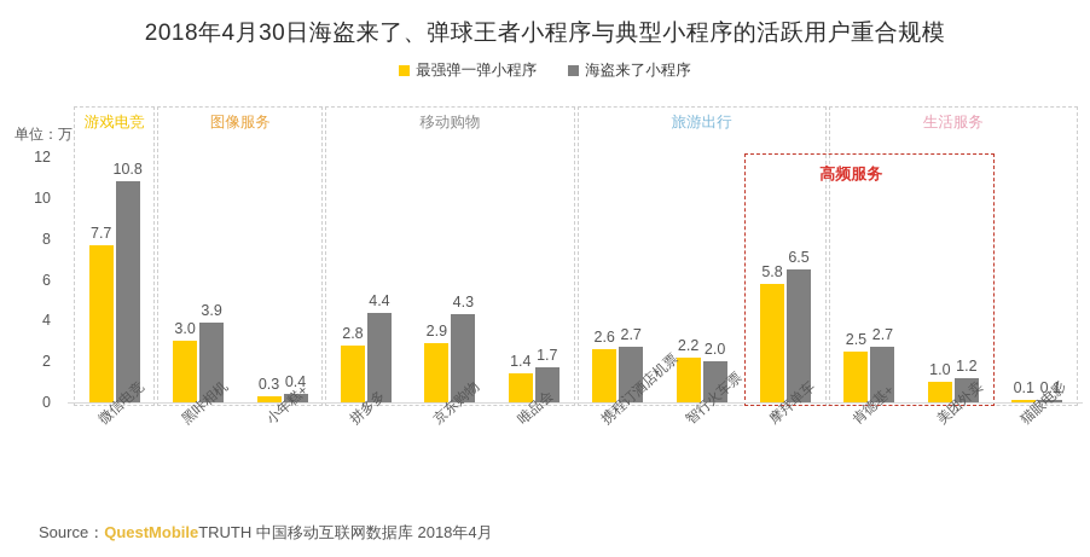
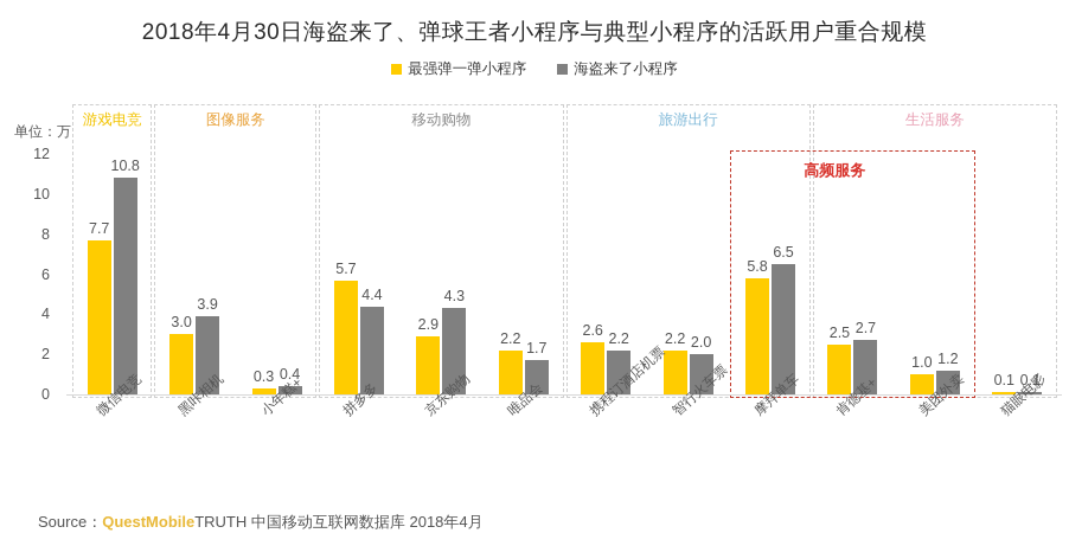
最强弹一弹小程序/拼多多: 2.8 -> 5.7
最强弹一弹小程序/唯品会: 1.4 -> 2.2
海盗来了小程序/携程订酒店机票: 2.7 -> 2.2
